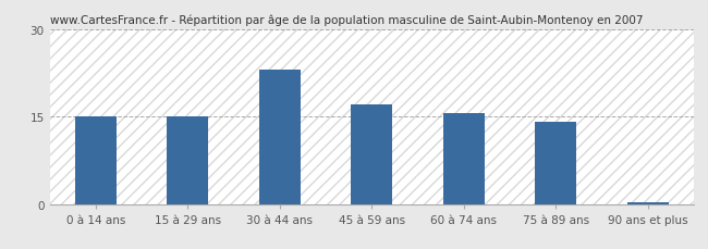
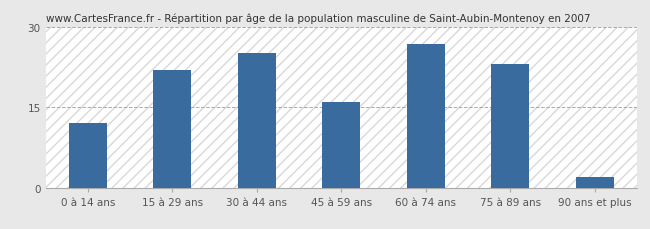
0 à 14 ans: 15.0 -> 12.0
15 à 29 ans: 15.0 -> 22.0
30 à 44 ans: 23.0 -> 25.0
45 à 59 ans: 17.0 -> 16.0
60 à 74 ans: 15.5 -> 26.8
75 à 89 ans: 14.0 -> 23.0
90 ans et plus: 0.3 -> 2.0
